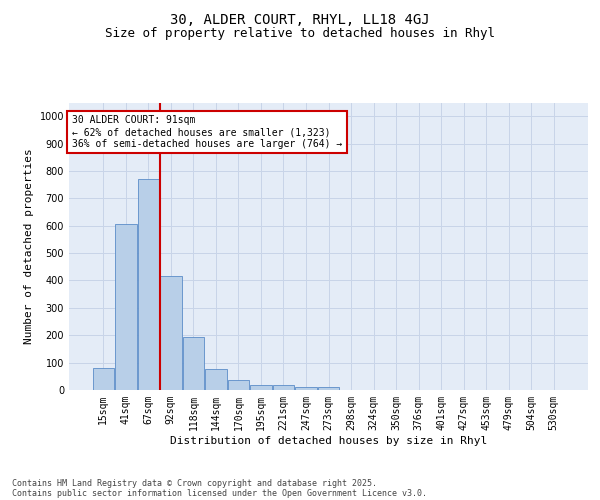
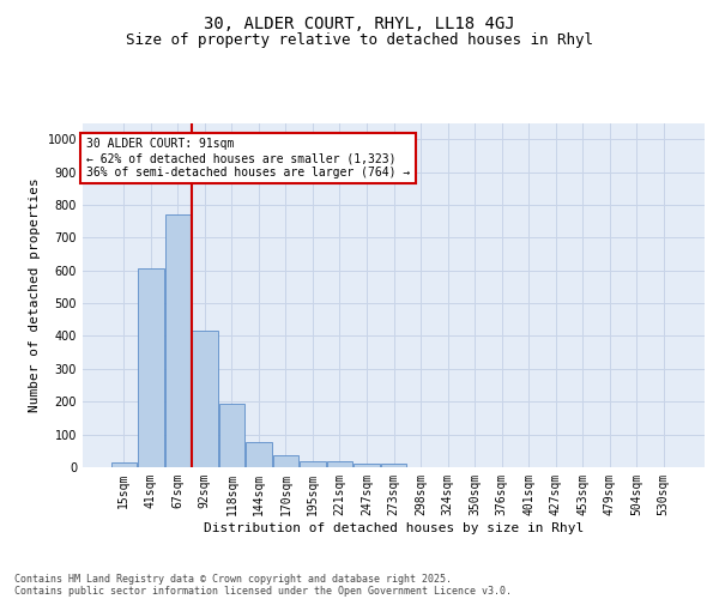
15sqm: 80 -> 15
